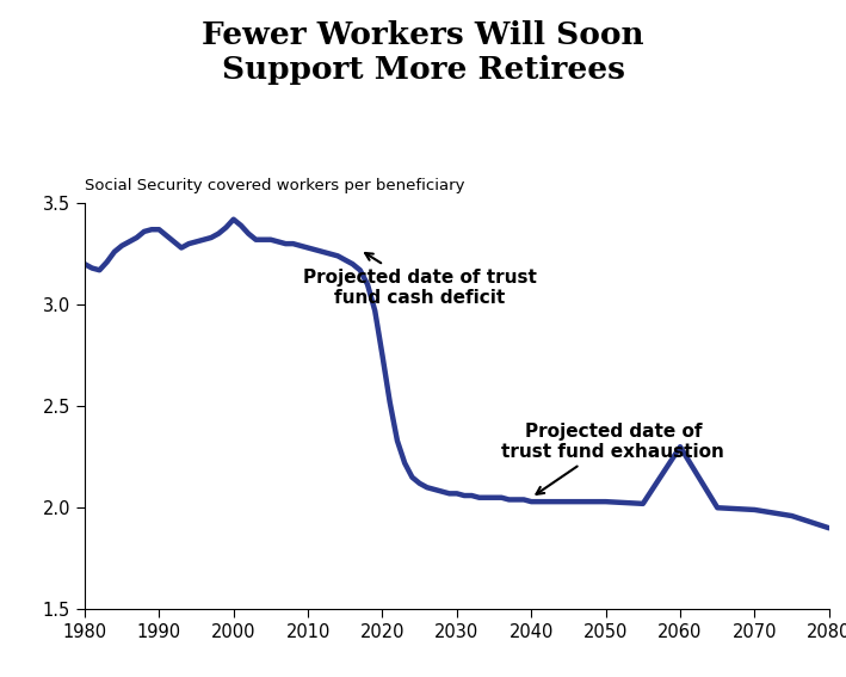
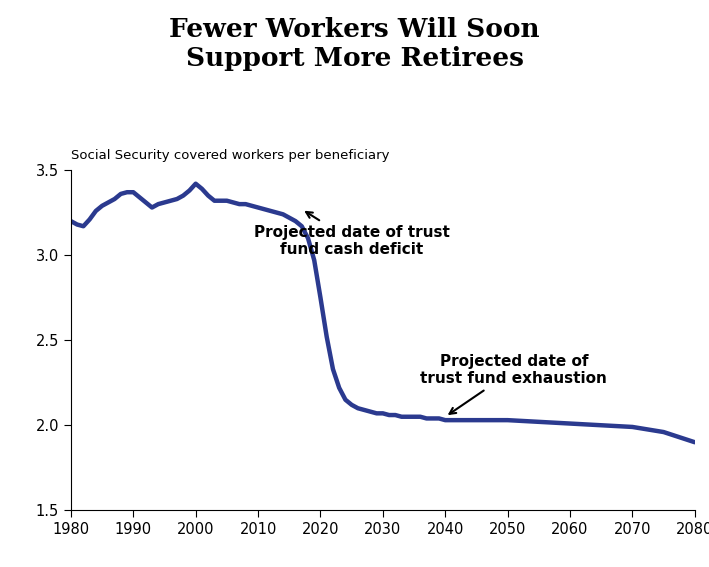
2060: 2.30 -> 2.01
